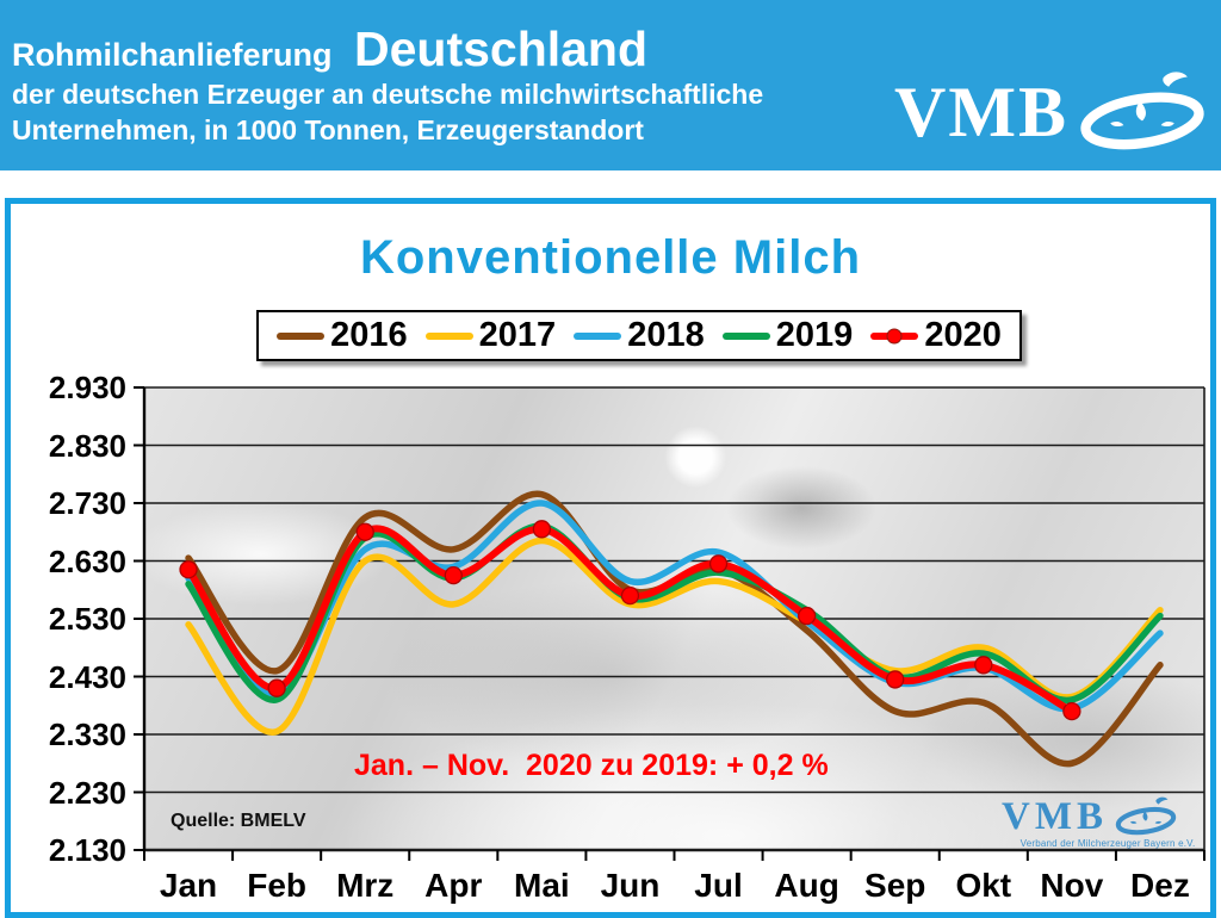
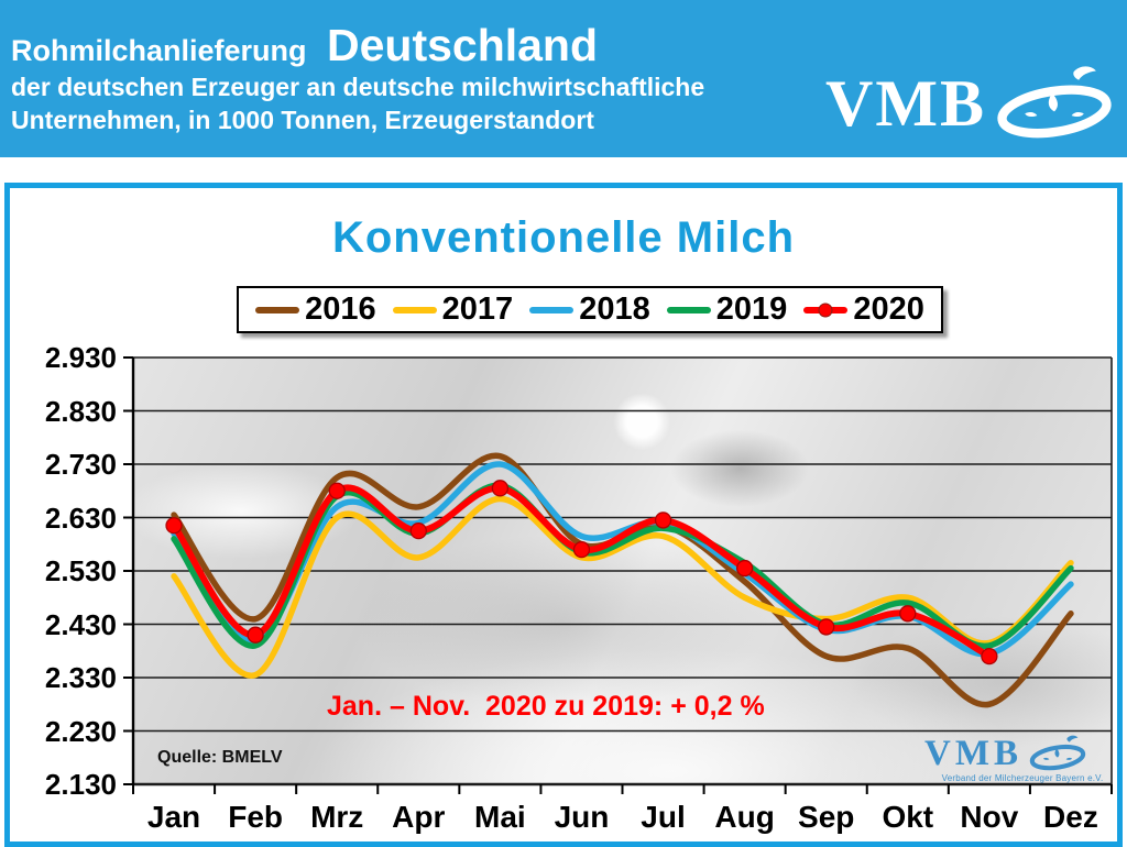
2018/Jul: 2640 -> 2620
2017/Aug: 2520 -> 2480
